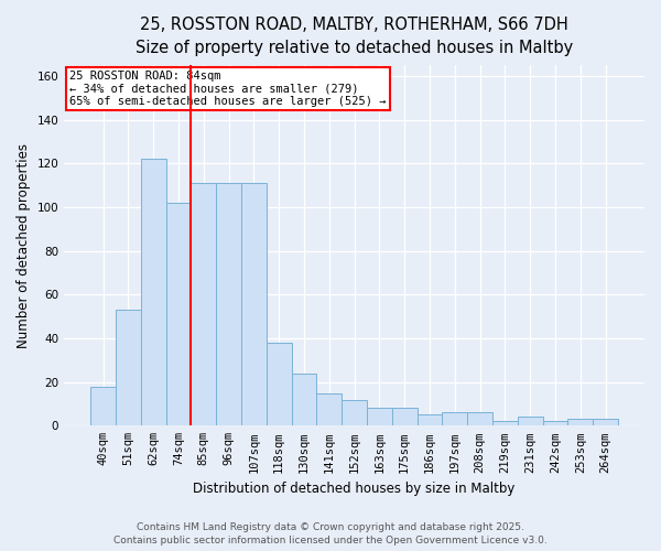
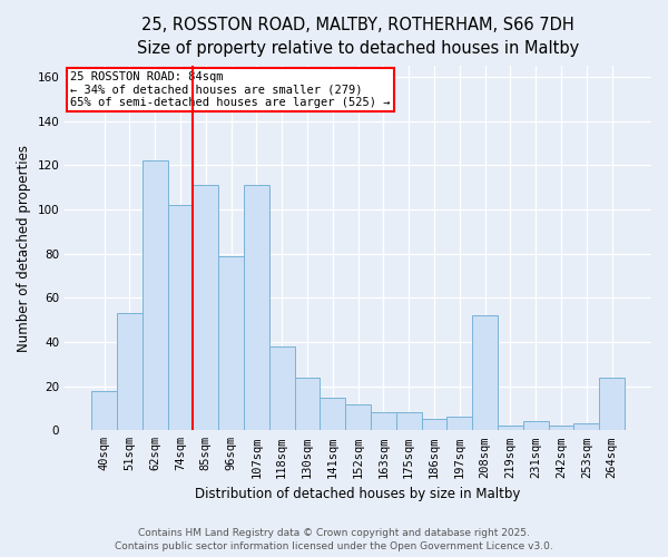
96sqm: 111 -> 79
208sqm: 6 -> 52
264sqm: 3 -> 24
